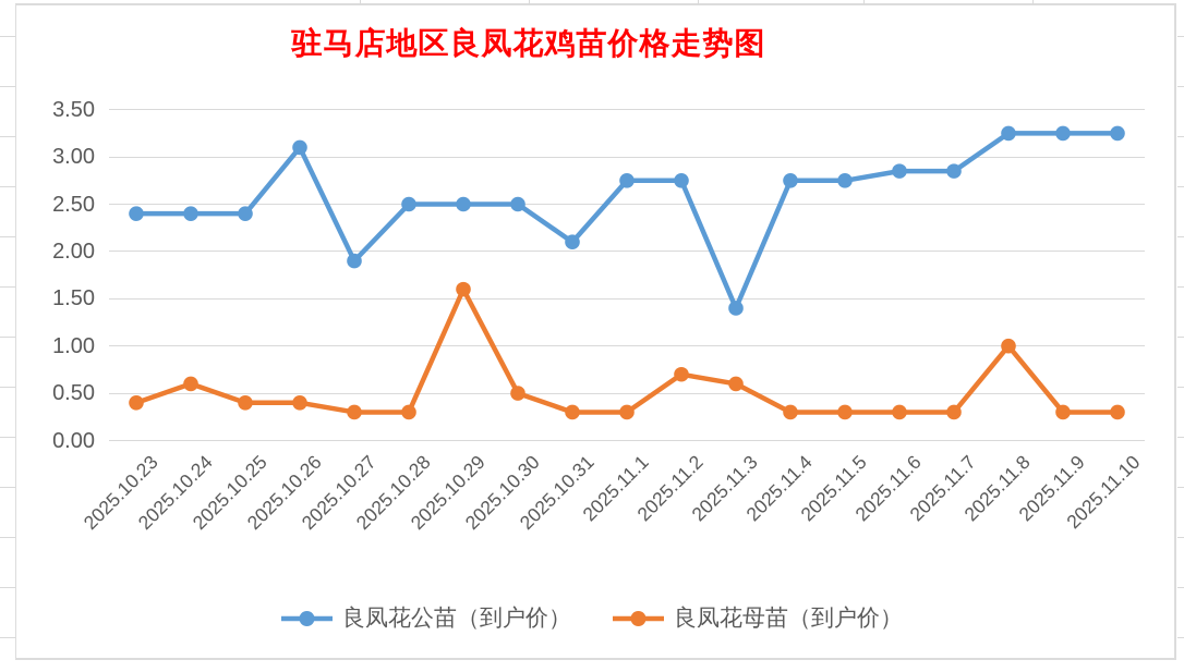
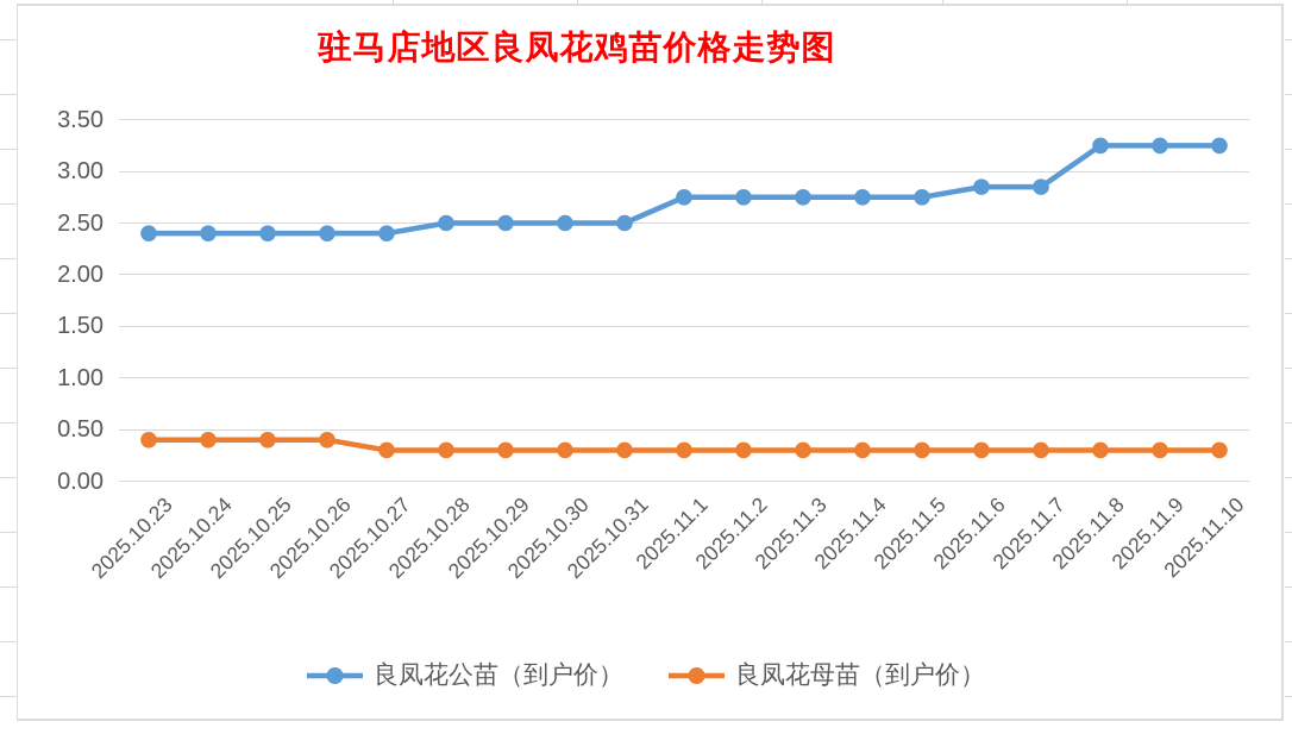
良凤花母苗（到户价）/2025.10.24: 0.6 -> 0.4
良凤花公苗（到户价）/2025.10.26: 3.1 -> 2.4
良凤花公苗（到户价）/2025.10.27: 1.9 -> 2.4
良凤花母苗（到户价）/2025.10.29: 1.6 -> 0.3
良凤花母苗（到户价）/2025.10.30: 0.5 -> 0.3
良凤花公苗（到户价）/2025.10.31: 2.1 -> 2.5
良凤花母苗（到户价）/2025.11.2: 0.7 -> 0.3
良凤花公苗（到户价）/2025.11.3: 1.4 -> 2.8
良凤花母苗（到户价）/2025.11.3: 0.6 -> 0.3
良凤花母苗（到户价）/2025.11.8: 1.0 -> 0.3
